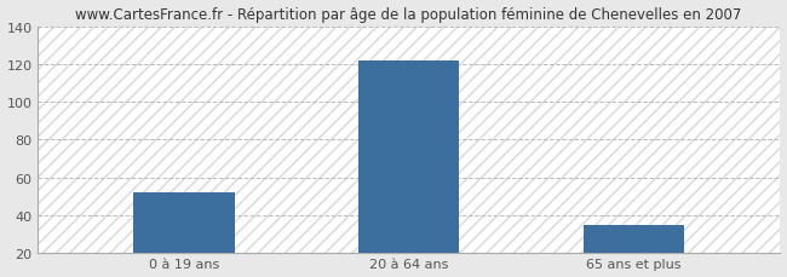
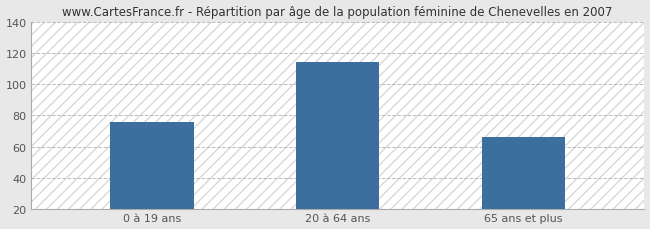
0 à 19 ans: 52 -> 76
20 à 64 ans: 122 -> 114
65 ans et plus: 35 -> 66
